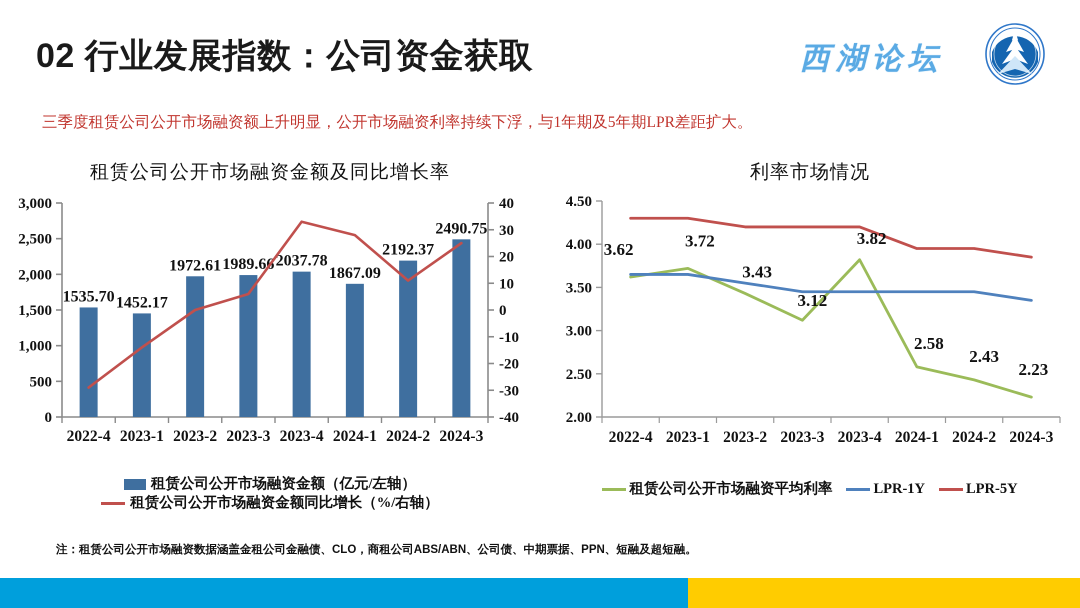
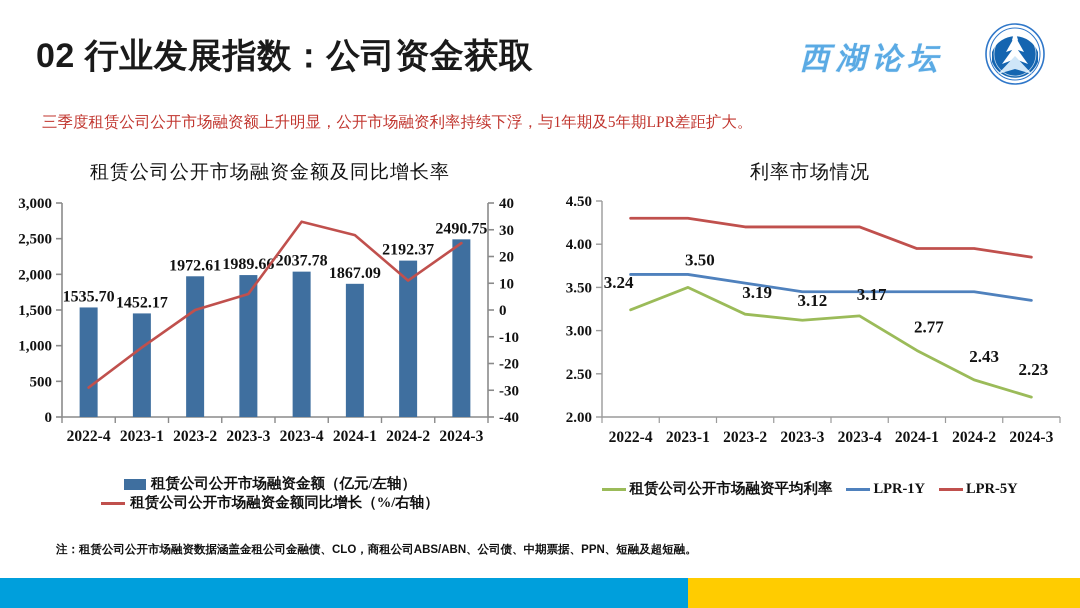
利率市场情况/租赁公司公开市场融资平均利率/2022-4: 3.62 -> 3.24
利率市场情况/租赁公司公开市场融资平均利率/2023-1: 3.72 -> 3.50
利率市场情况/租赁公司公开市场融资平均利率/2023-2: 3.43 -> 3.19
利率市场情况/租赁公司公开市场融资平均利率/2023-4: 3.82 -> 3.17
利率市场情况/租赁公司公开市场融资平均利率/2024-1: 2.58 -> 2.77
